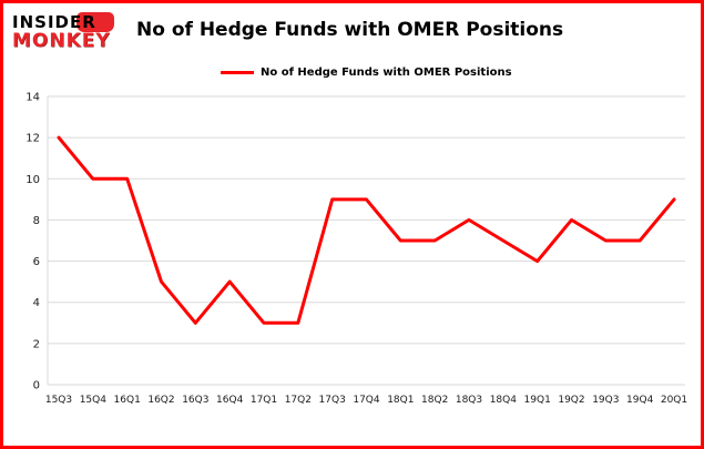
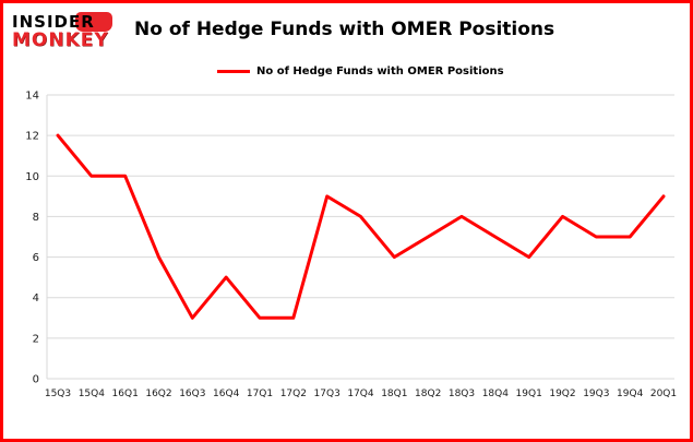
16Q2: 5 -> 6
17Q4: 9 -> 8
18Q1: 7 -> 6
